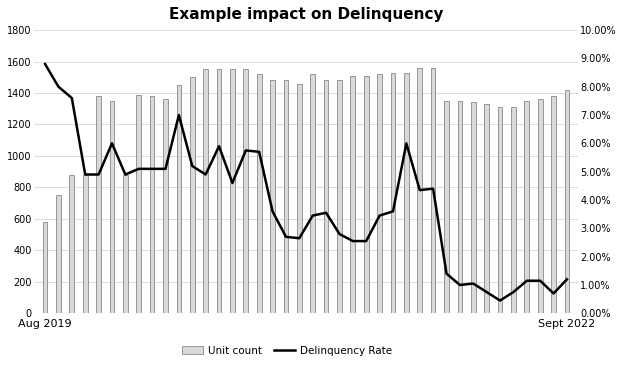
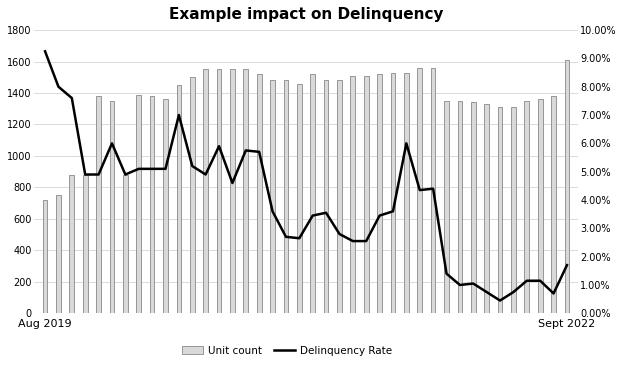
Unit count/Aug 2019: 580 -> 720
Delinquency Rate/Aug 2019: 8.80% -> 9.25%
Unit count/Sept 2022: 1420 -> 1610
Delinquency Rate/Sept 2022: 1.20% -> 1.70%
